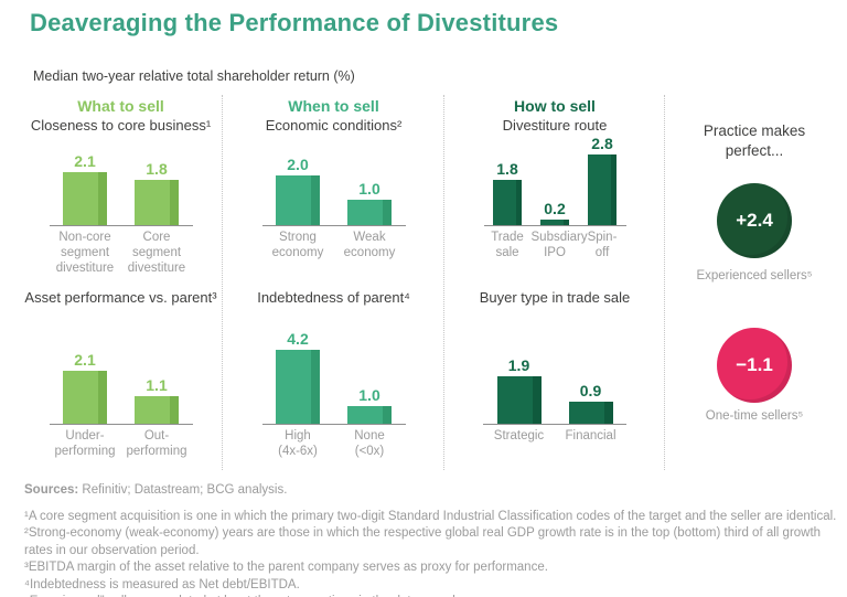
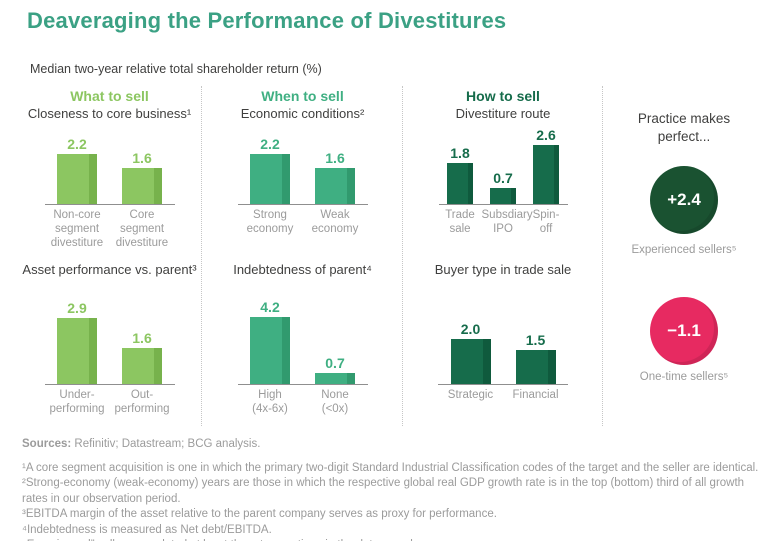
Closeness to core business¹/Non-core segment divestiture: 2.1 -> 2.2
Closeness to core business¹/Core segment divestiture: 1.8 -> 1.6
Economic conditions²/Strong economy: 2.0 -> 2.2
Economic conditions²/Weak economy: 1.0 -> 1.6
Divestiture route/Subsdiary IPO: 0.2 -> 0.7
Divestiture route/Spin- off: 2.8 -> 2.6
Asset performance vs. parent³/Under- performing: 2.1 -> 2.9
Asset performance vs. parent³/Out- performing: 1.1 -> 1.6
Indebtedness of parent⁴/None (<0x): 1.0 -> 0.7
Buyer type in trade sale/Strategic: 1.9 -> 2.0
Buyer type in trade sale/Financial: 0.9 -> 1.5
